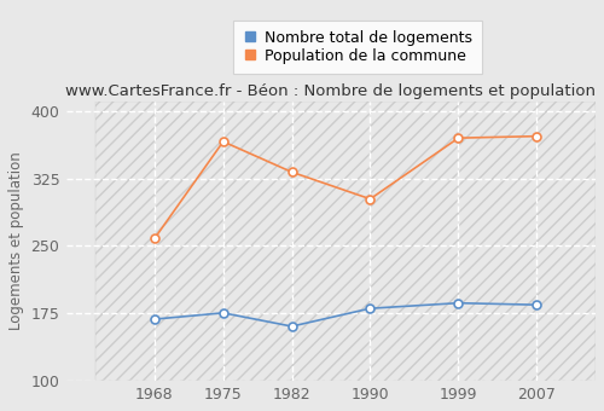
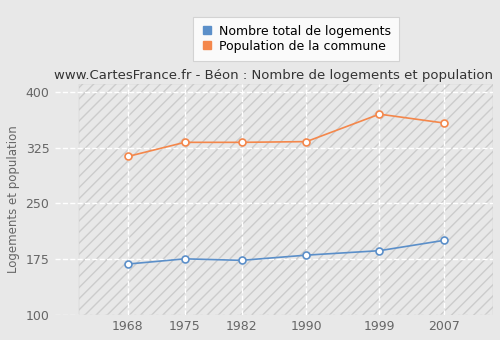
Population de la commune/1968: 258 -> 313
Population de la commune/1975: 366 -> 332
Nombre total de logements/1982: 160 -> 173
Population de la commune/1990: 302 -> 333
Nombre total de logements/2007: 184 -> 200
Population de la commune/2007: 372 -> 358
